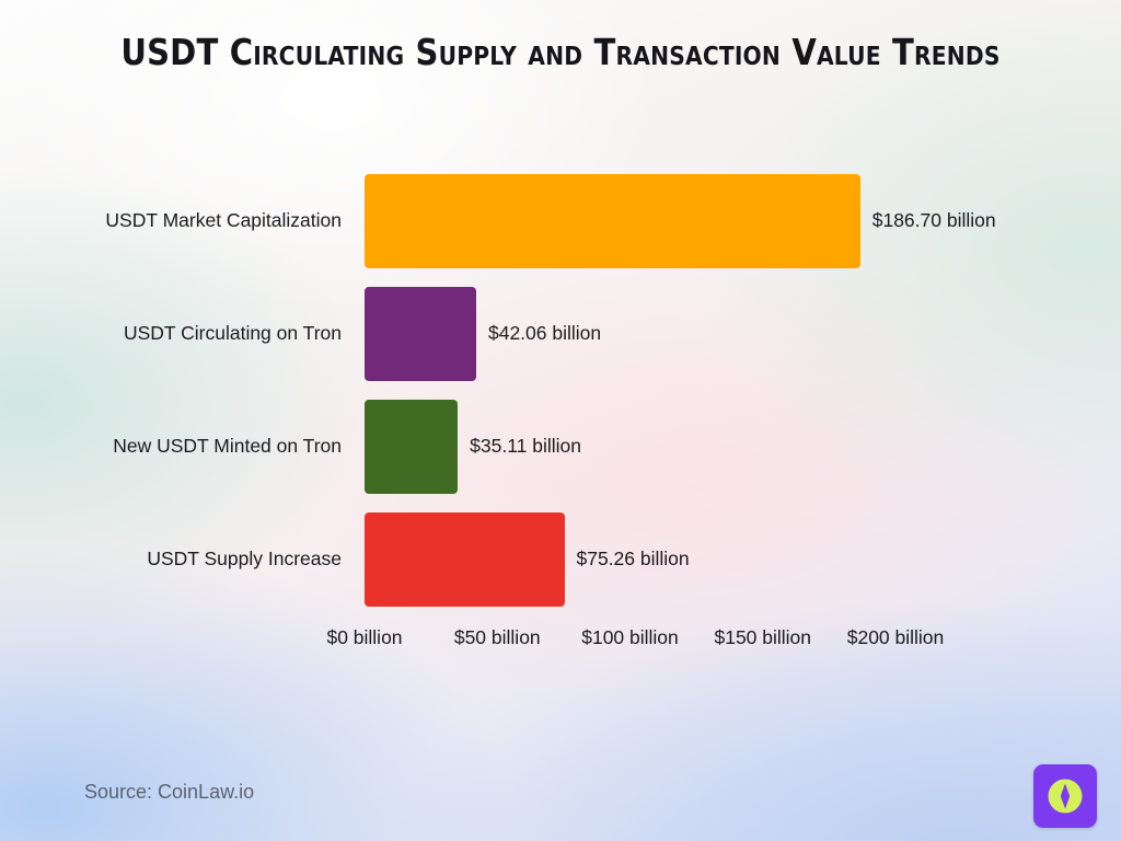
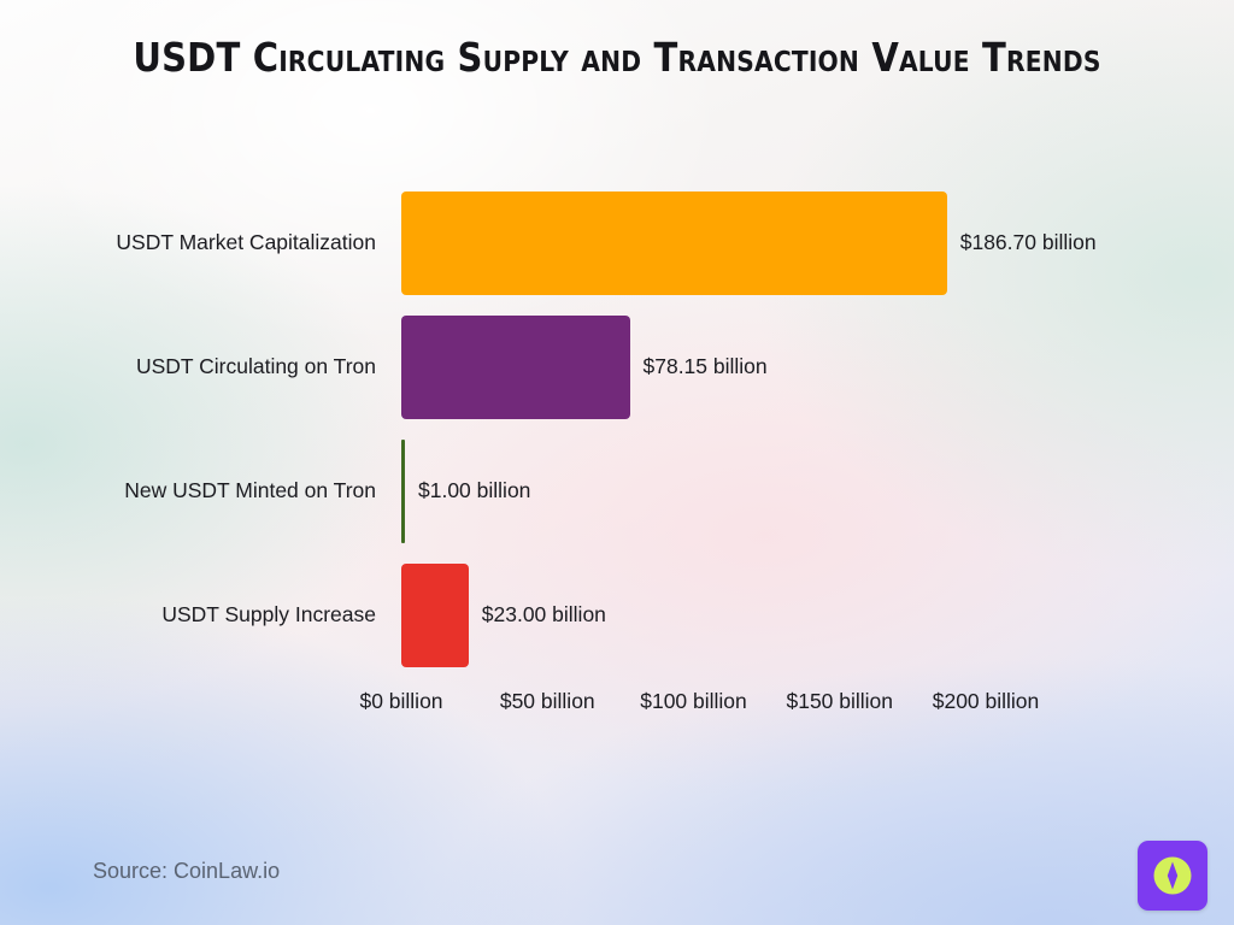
USDT Circulating on Tron: $42.06 -> $78.15
New USDT Minted on Tron: $35.11 -> $1.00
USDT Supply Increase: $75.26 -> $23.00
